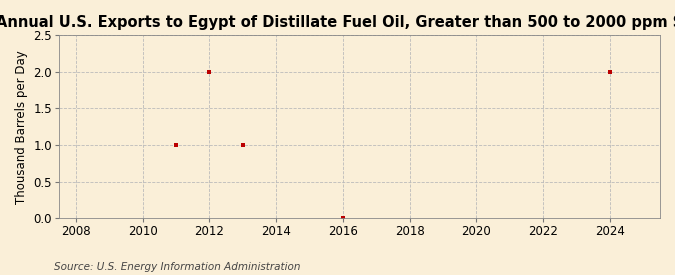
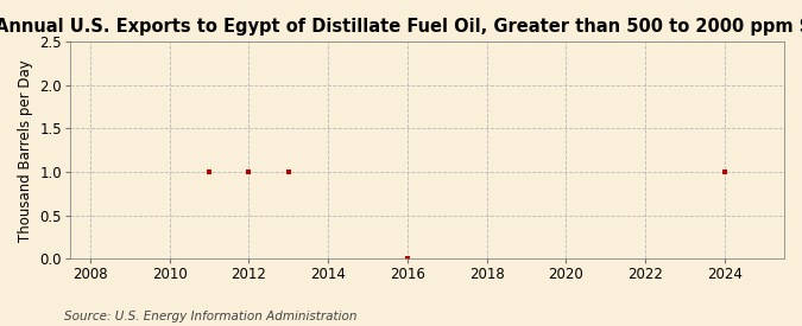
2012: 2 -> 1
2024: 2 -> 1
